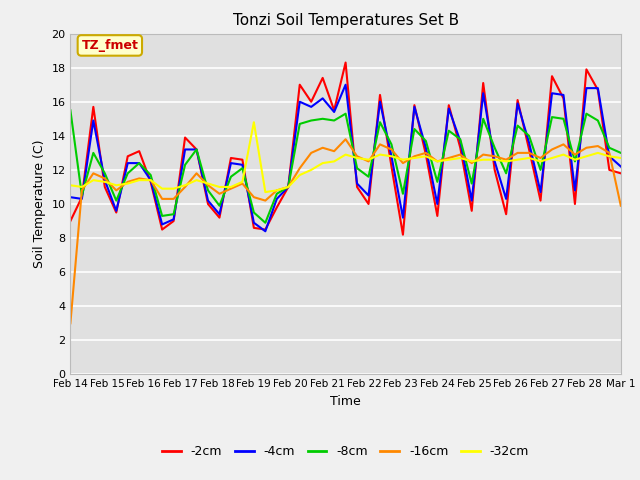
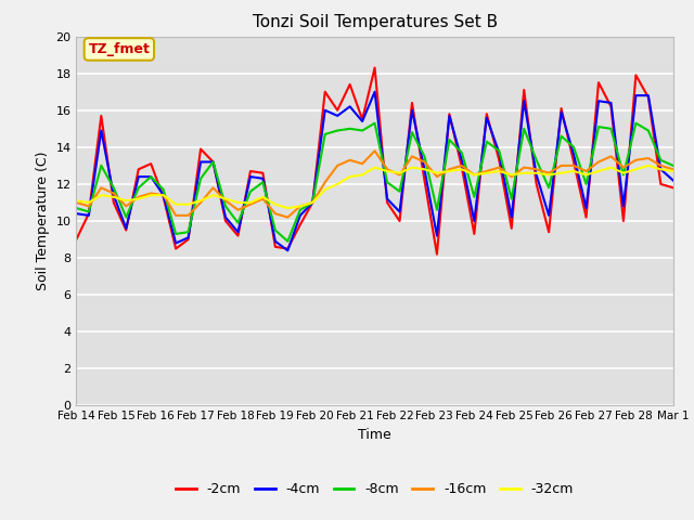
-8cm/Feb 14: 15.5 -> 10.7
-16cm/Feb 14: 3.0 -> 11.0
-32cm/Feb 19: 14.8 -> 10.9
-16cm/Mar 1: 9.9 -> 12.8
